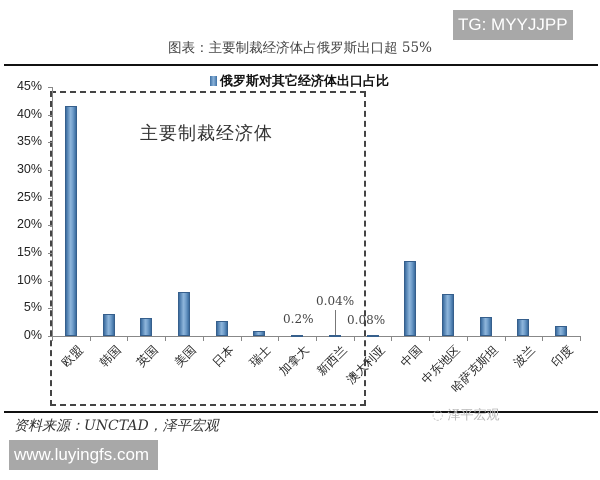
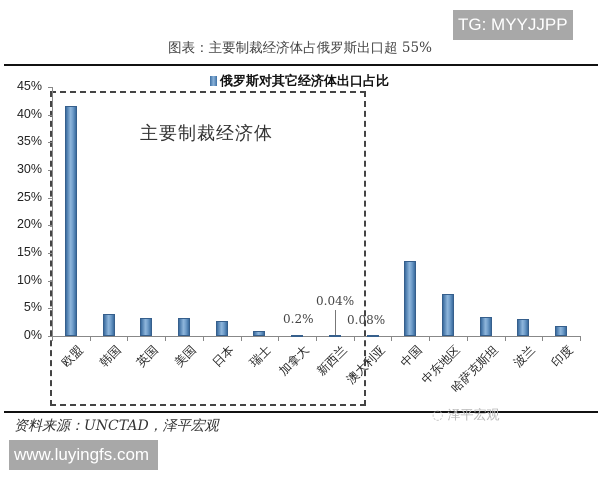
美国: 8% -> 3%
